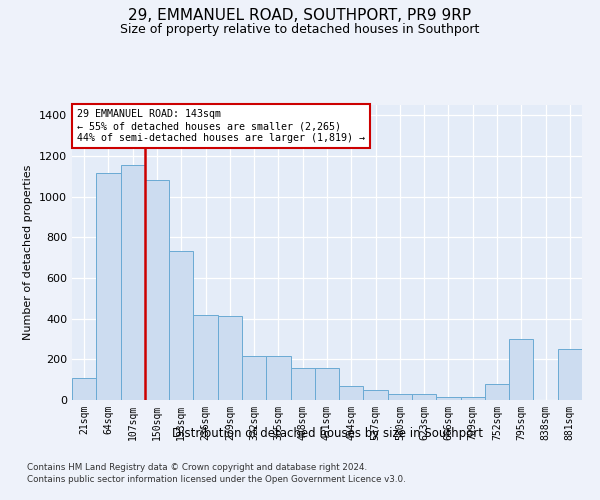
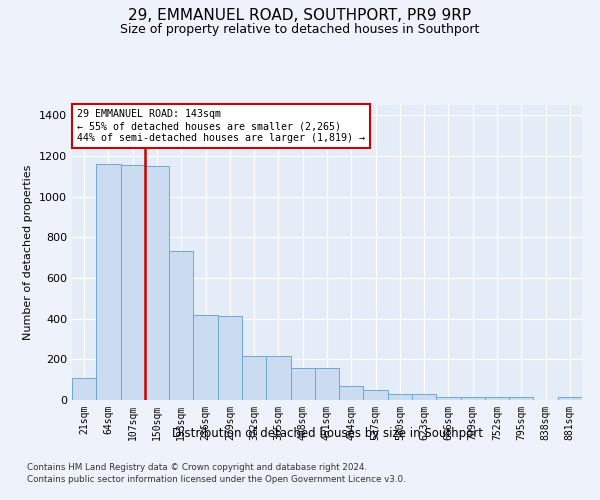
64sqm: 1115 -> 1160
150sqm: 1080 -> 1150
752sqm: 80 -> 14
795sqm: 300 -> 14
881sqm: 250 -> 13
